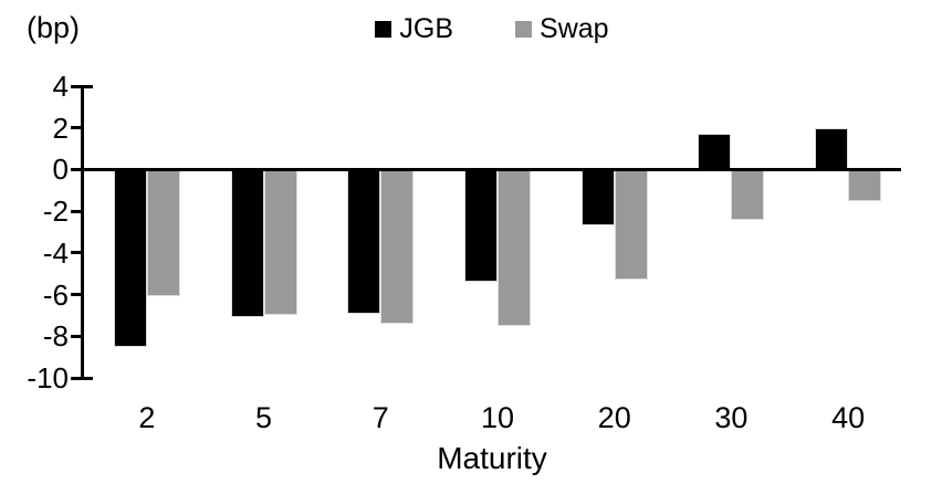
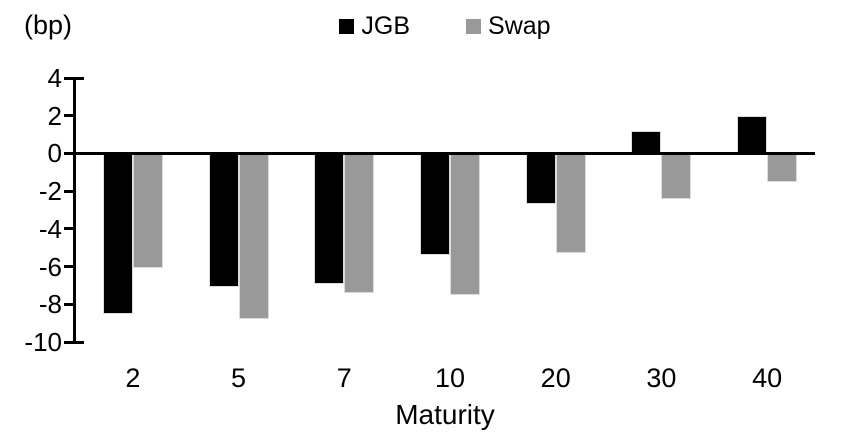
Swap/5: -7.0 -> -8.8
JGB/30: 1.7 -> 1.2
